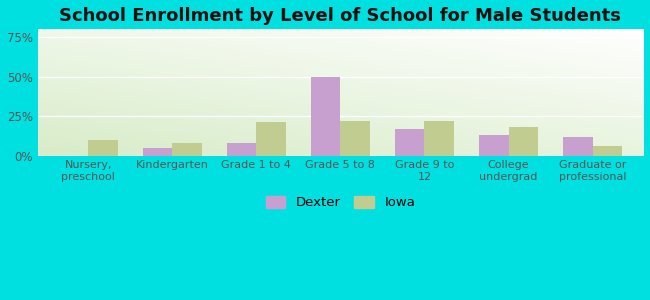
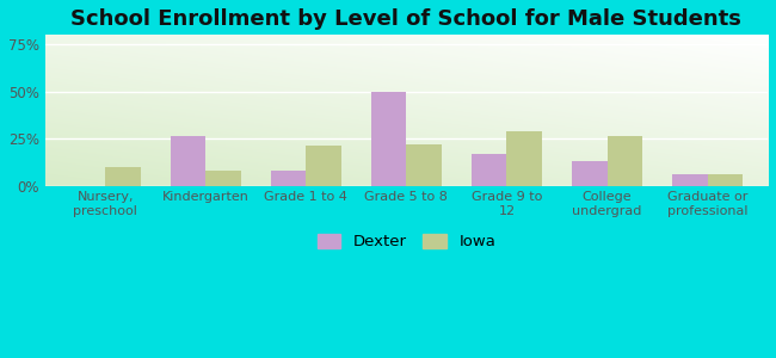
Dexter/Kindergarten: 5% -> 26%
Iowa/Grade 9 to 12: 22% -> 29%
Iowa/College undergrad: 18% -> 26%
Dexter/Graduate or professional: 12% -> 6%
